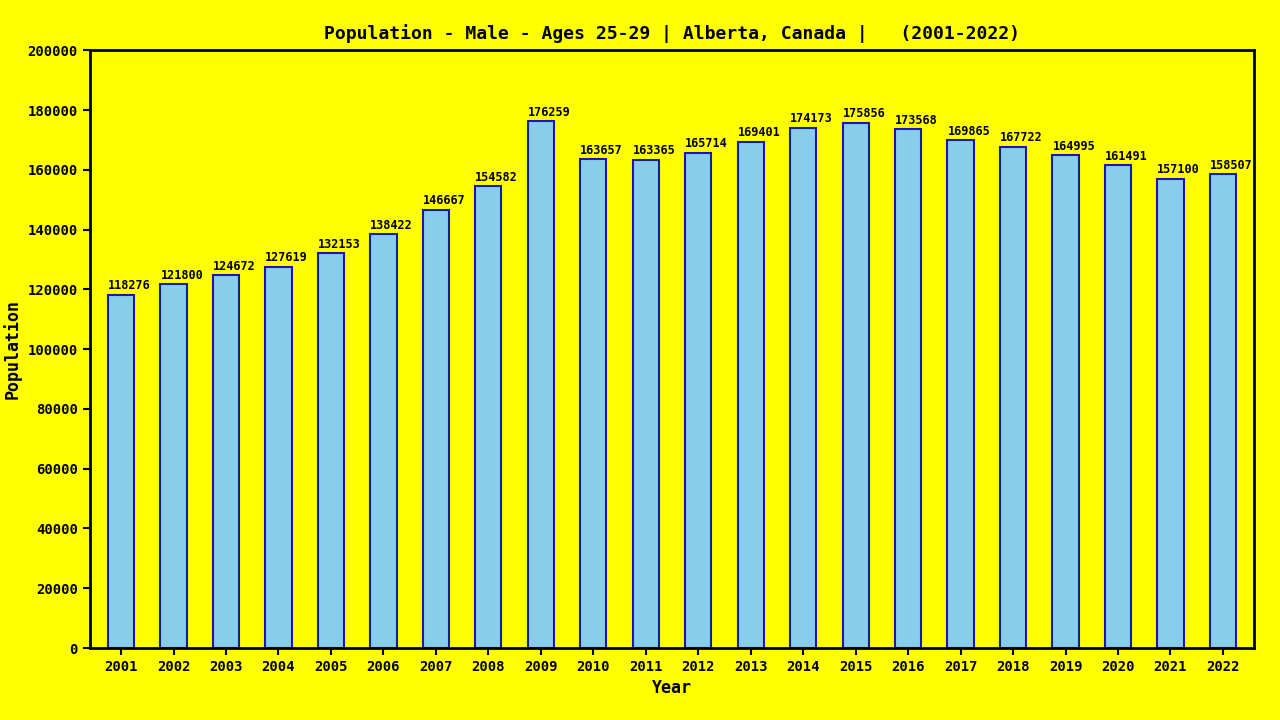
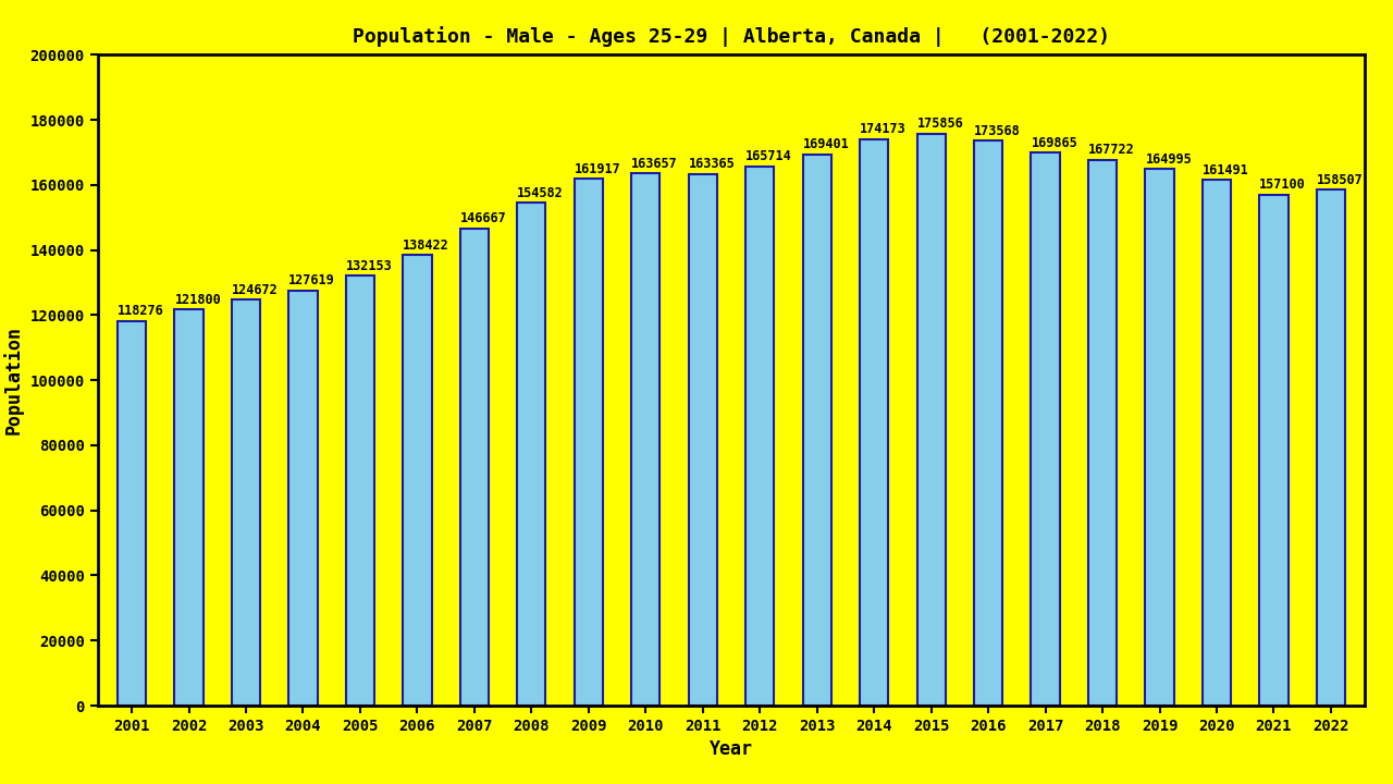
2009: 176259 -> 161917
